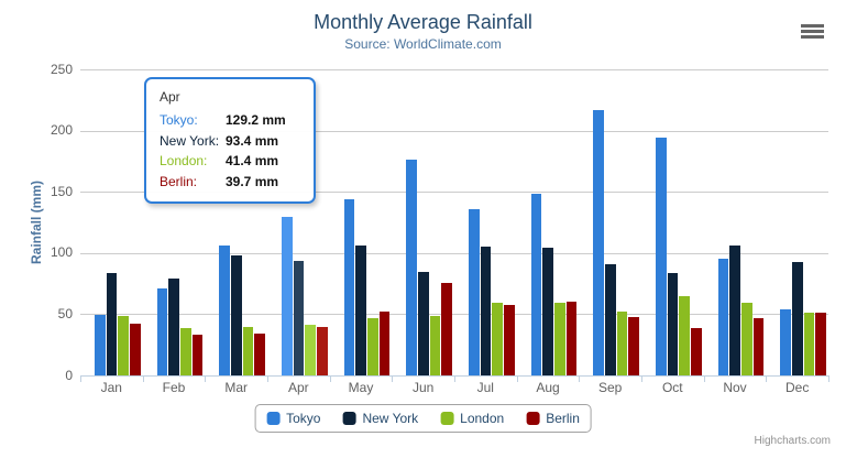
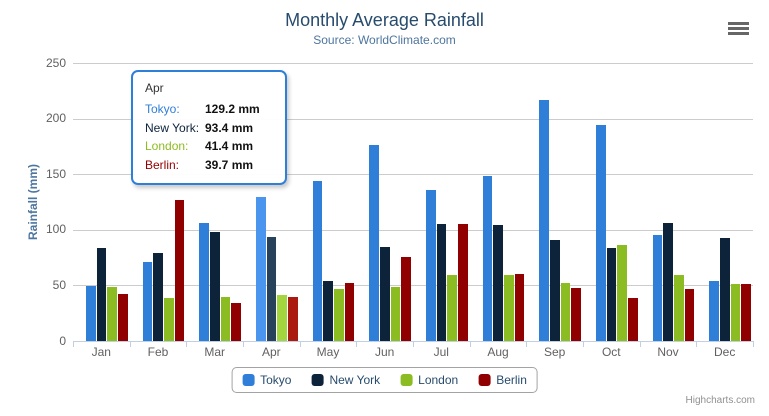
Berlin/Feb: 33 -> 127
New York/May: 106 -> 54
Berlin/Jul: 57 -> 105
London/Oct: 65 -> 86
